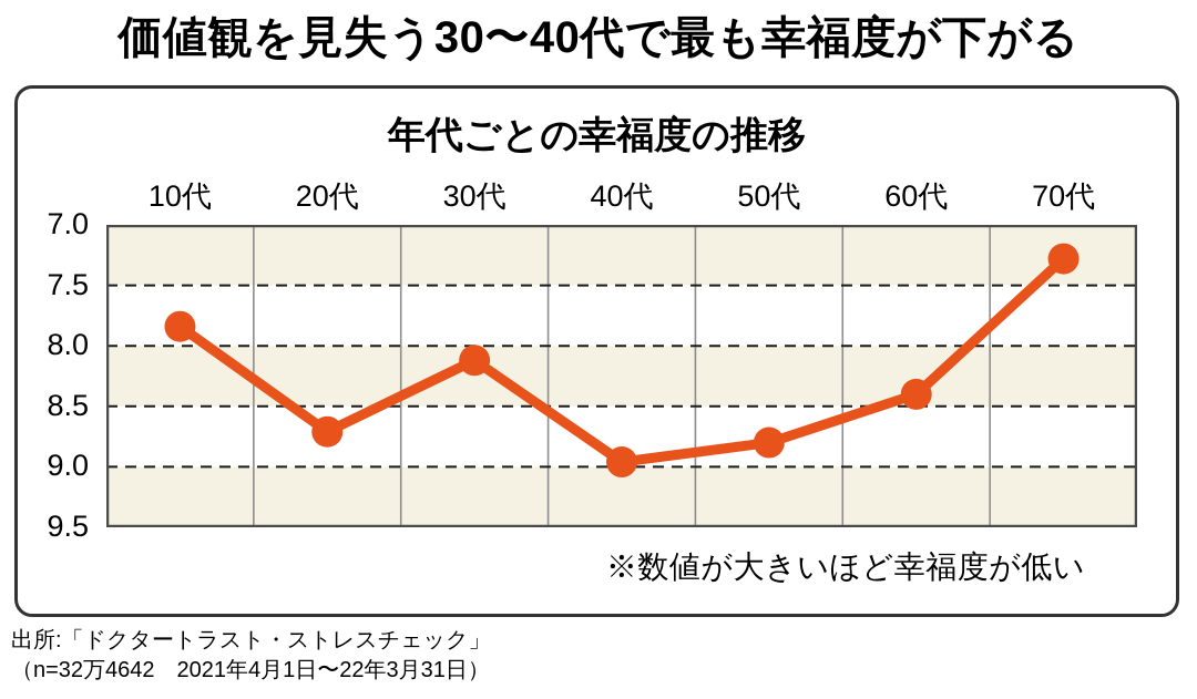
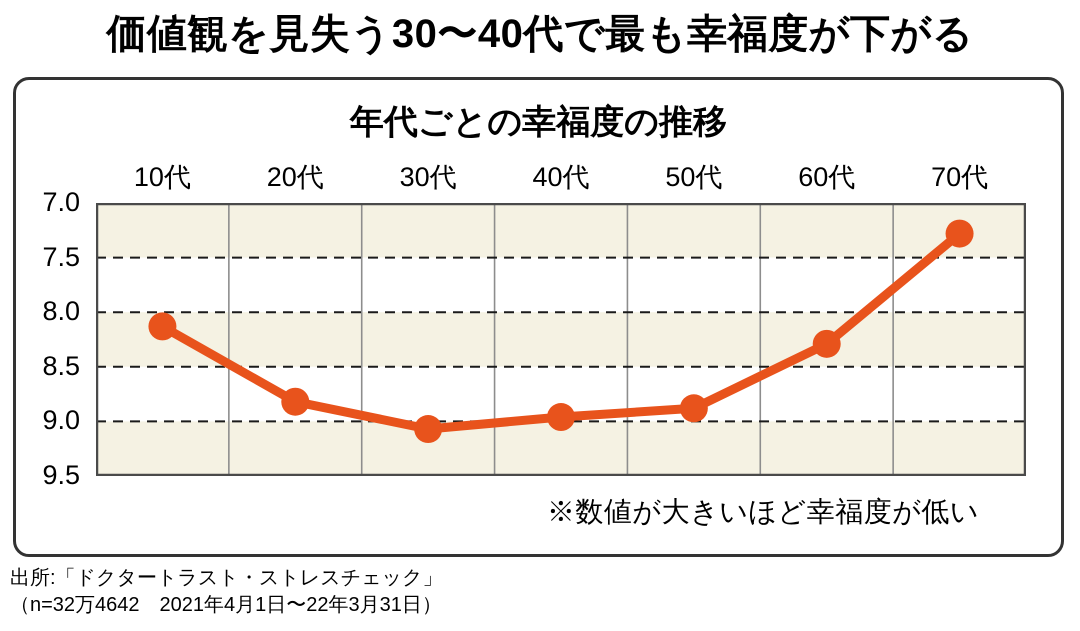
10代: 7.84 -> 8.13
20代: 8.71 -> 8.82
30代: 8.12 -> 9.07
50代: 8.80 -> 8.88
60代: 8.40 -> 8.29
